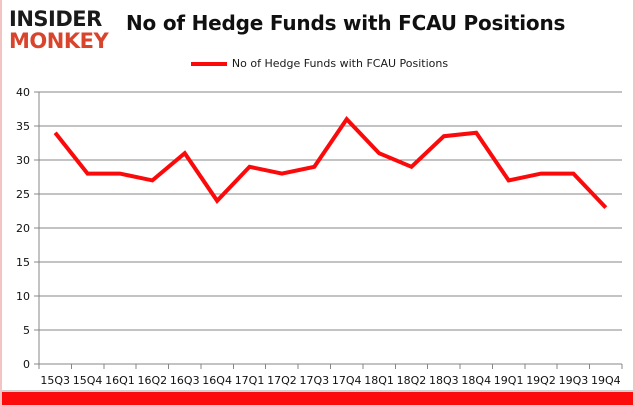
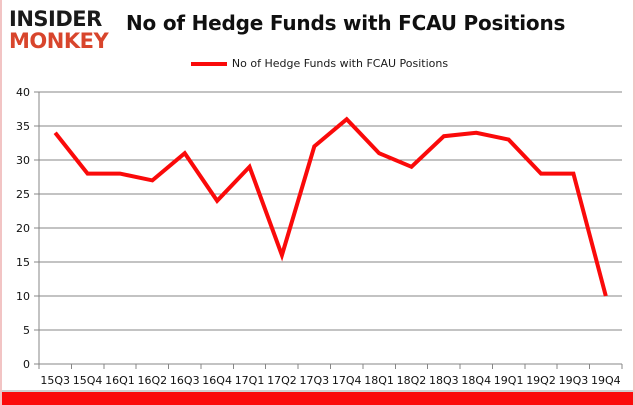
17Q2: 28 -> 16
17Q3: 29 -> 32
19Q1: 27 -> 33
19Q4: 23 -> 10
